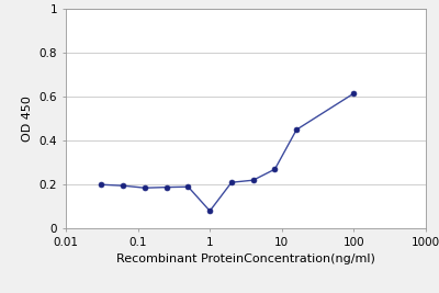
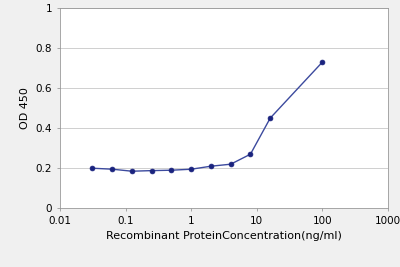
1: 0.080 -> 0.195
100: 0.615 -> 0.730
